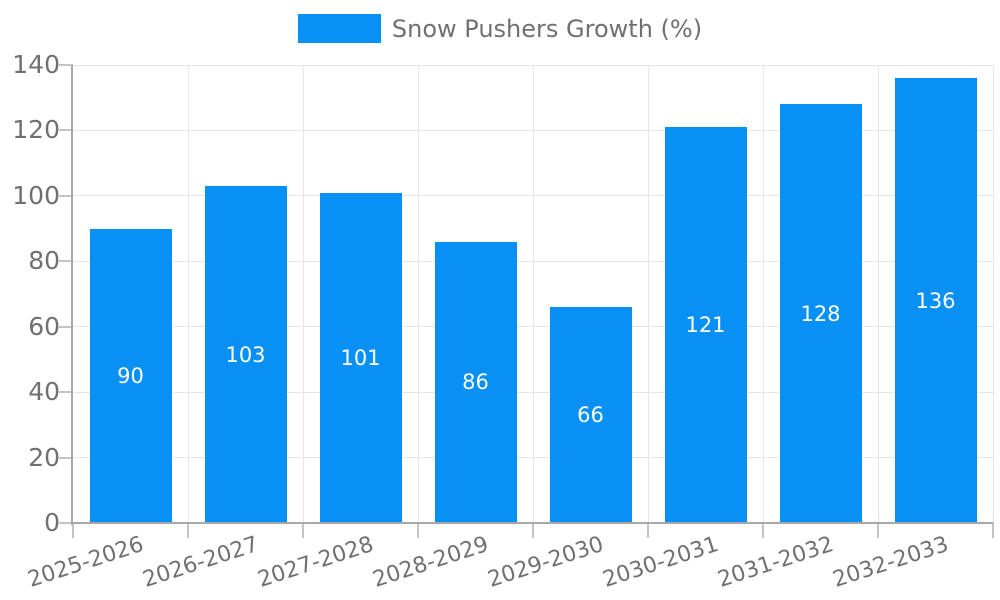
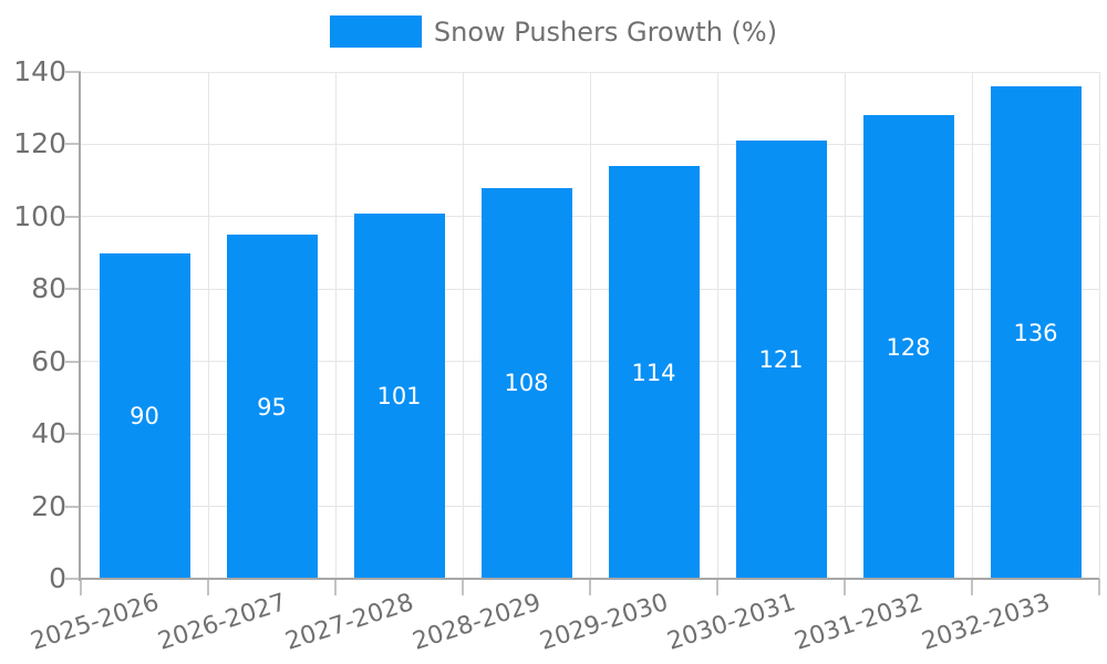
2026-2027: 103 -> 95
2028-2029: 86 -> 108
2029-2030: 66 -> 114
